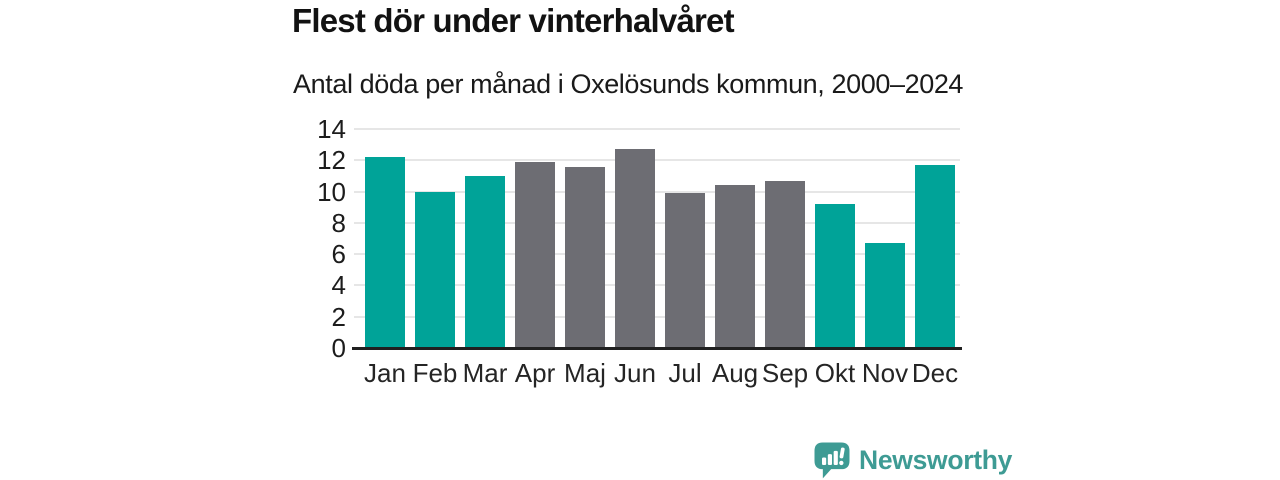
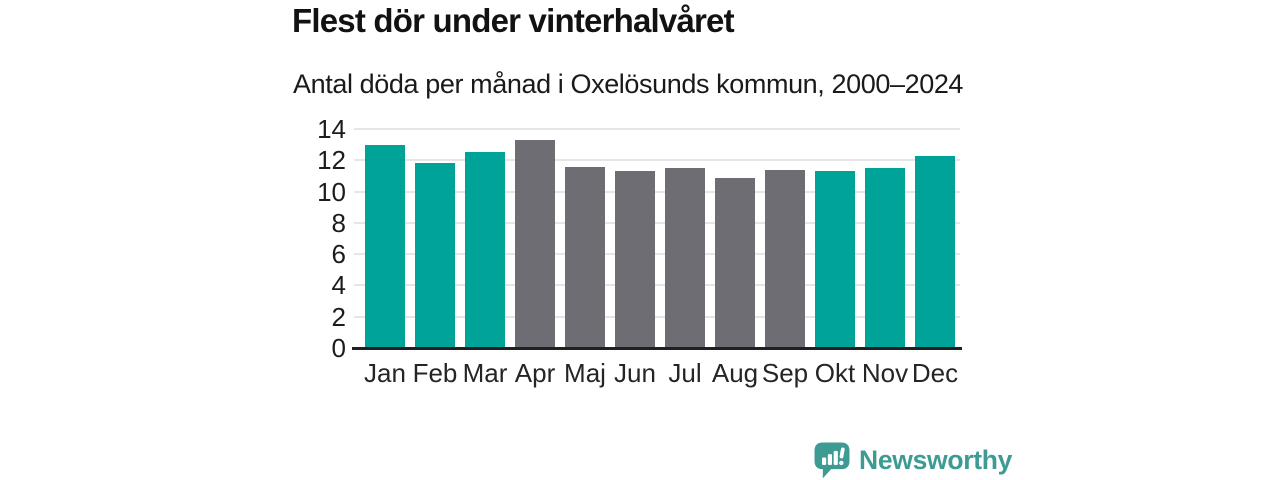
Jan: 12.2 -> 13.0
Feb: 10.0 -> 11.8
Mar: 11.0 -> 12.5
Apr: 11.9 -> 13.3
Jun: 12.7 -> 11.3
Jul: 9.9 -> 11.5
Aug: 10.4 -> 10.9
Sep: 10.7 -> 11.4
Okt: 9.2 -> 11.3
Nov: 6.7 -> 11.5
Dec: 11.7 -> 12.3
